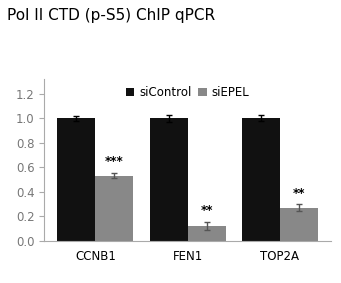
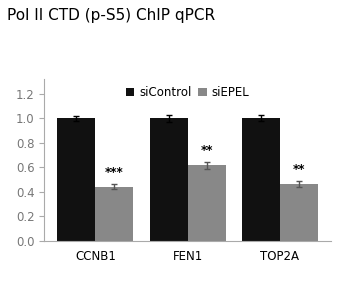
siEPEL/CCNB1: 0.53 -> 0.44
siEPEL/FEN1: 0.12 -> 0.61
siEPEL/TOP2A: 0.27 -> 0.46
